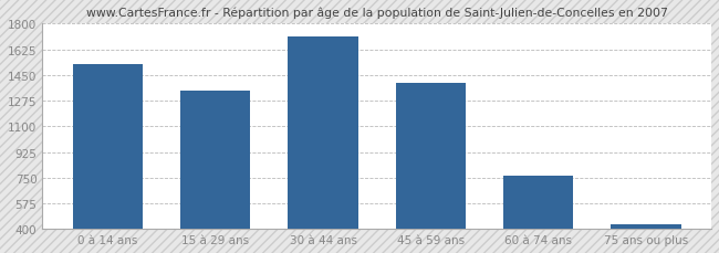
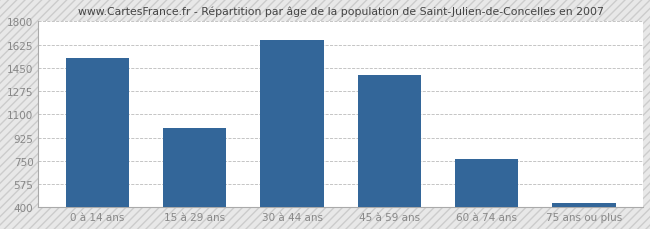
15 à 29 ans: 1340 -> 1000
30 à 44 ans: 1710 -> 1660
